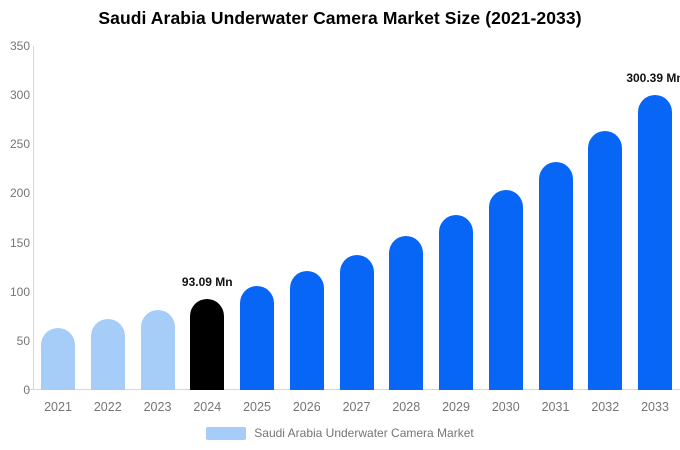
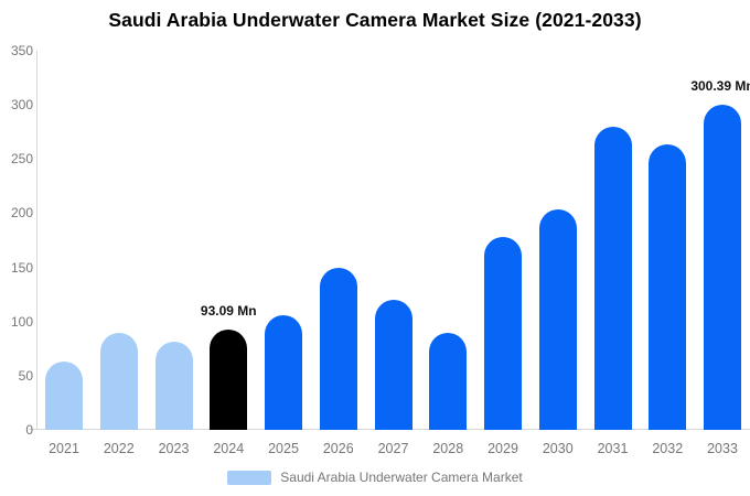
2022: 70 -> 90
2026: 120 -> 150
2027: 140 -> 120
2028: 160 -> 90
2031: 230 -> 280
